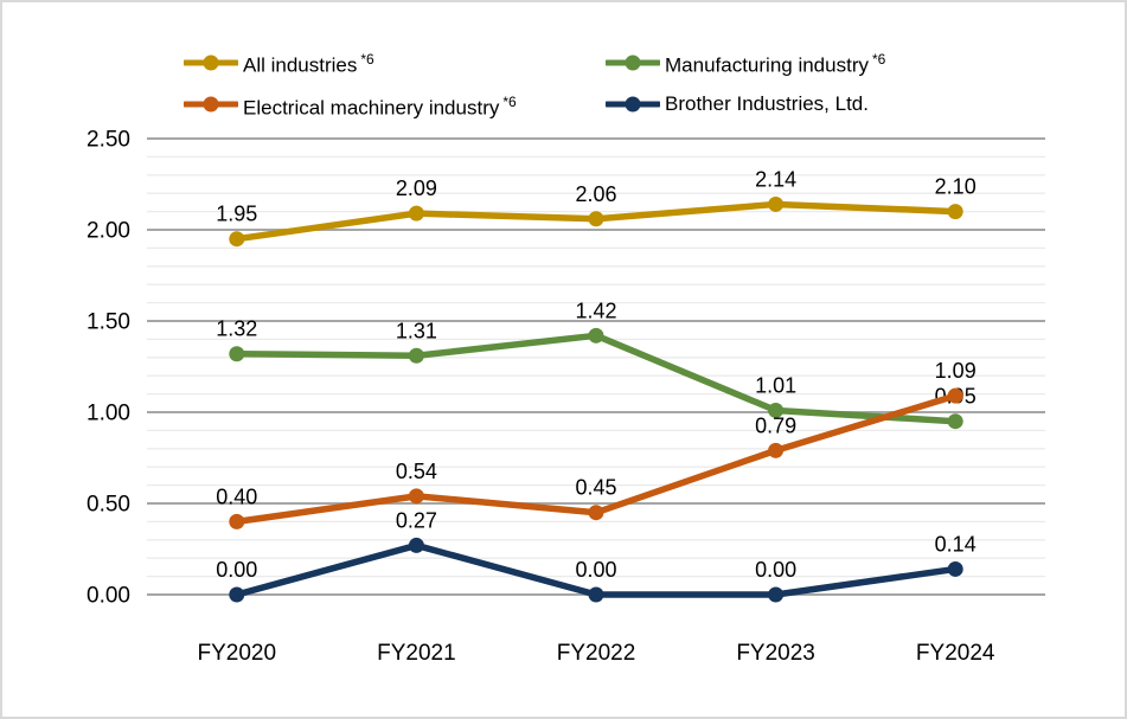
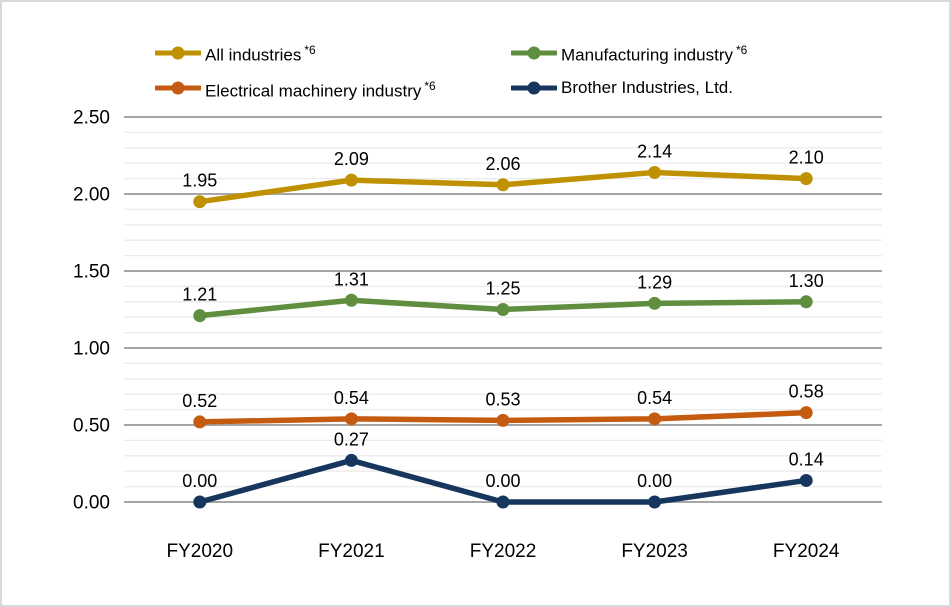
Manufacturing industry/FY2020: 1.32 -> 1.21
Electrical machinery industry/FY2020: 0.40 -> 0.52
Manufacturing industry/FY2022: 1.42 -> 1.25
Electrical machinery industry/FY2022: 0.45 -> 0.53
Manufacturing industry/FY2023: 1.01 -> 1.29
Electrical machinery industry/FY2023: 0.79 -> 0.54
Manufacturing industry/FY2024: 0.95 -> 1.30
Electrical machinery industry/FY2024: 1.09 -> 0.58
